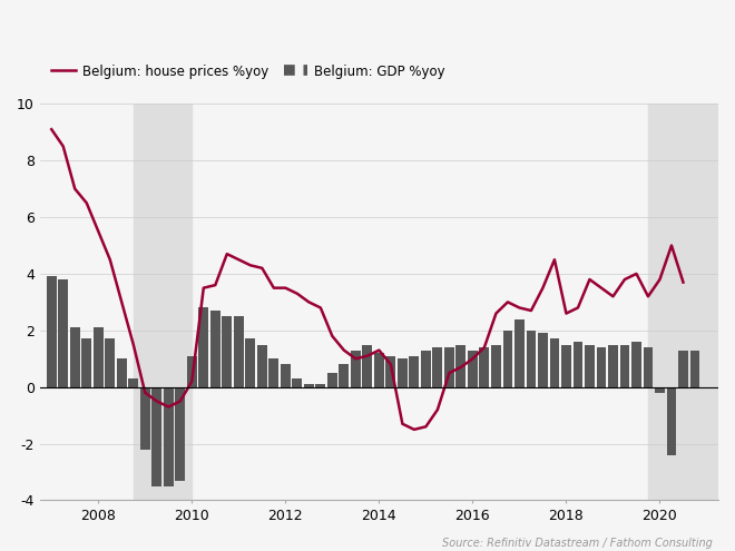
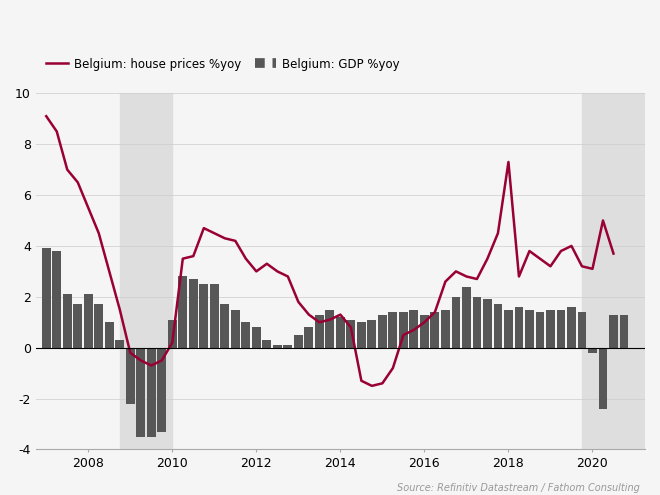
Belgium: house prices %yoy/2012: 3.5 -> 3.0
Belgium: house prices %yoy/2018: 2.6 -> 7.3
Belgium: house prices %yoy/2020: 3.8 -> 3.1
